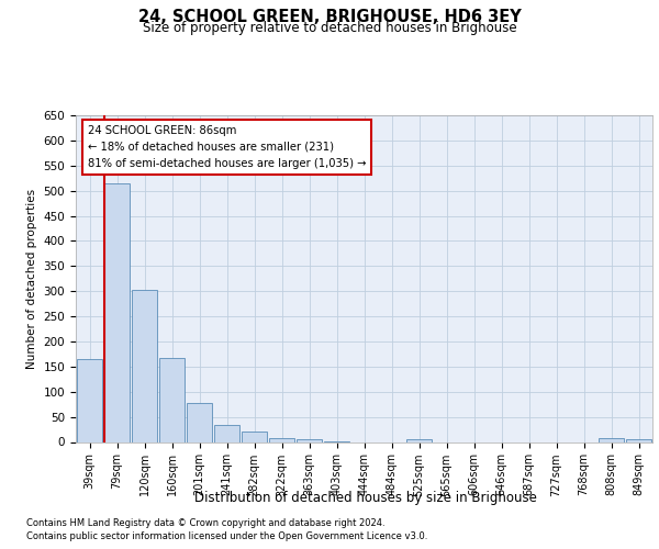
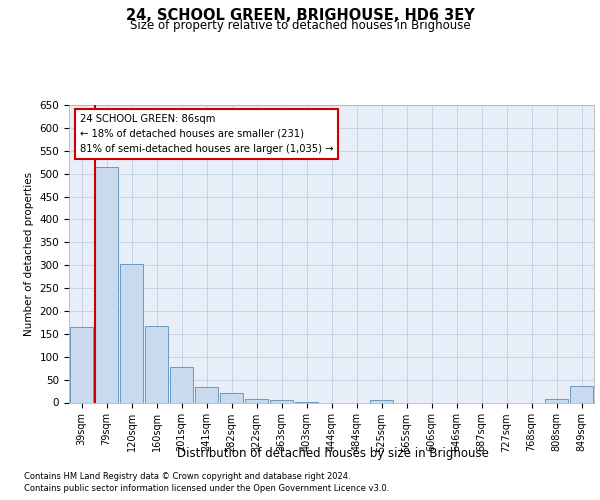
849sqm: 5 -> 35
